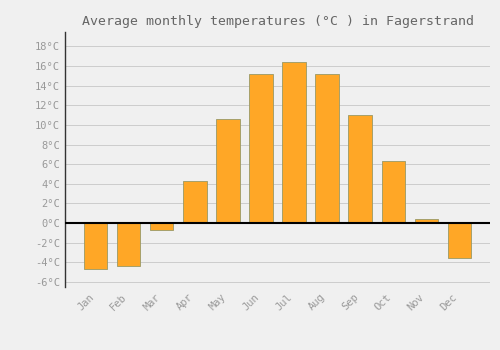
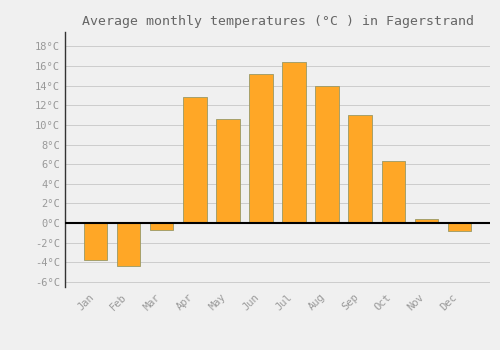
Jan: -4.7°C -> -3.8°C
Apr: 4.3°C -> 12.8°C
Aug: 15.2°C -> 14.0°C
Dec: -3.5°C -> -0.8°C
